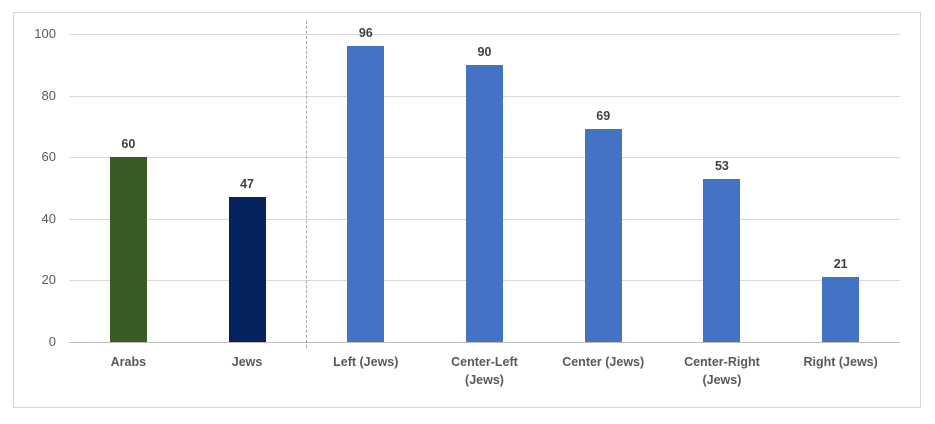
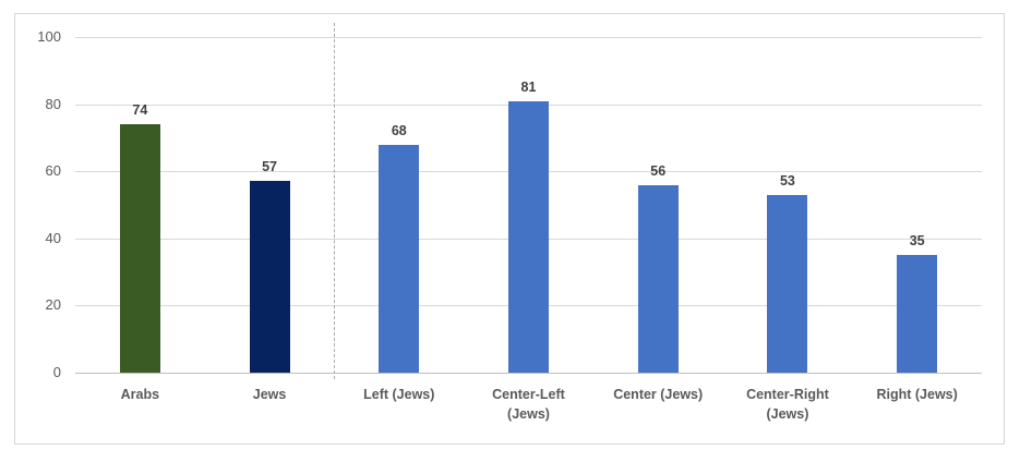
Arabs: 60 -> 74
Jews: 47 -> 57
Left (Jews): 96 -> 68
Center-Left (Jews): 90 -> 81
Center (Jews): 69 -> 56
Right (Jews): 21 -> 35
